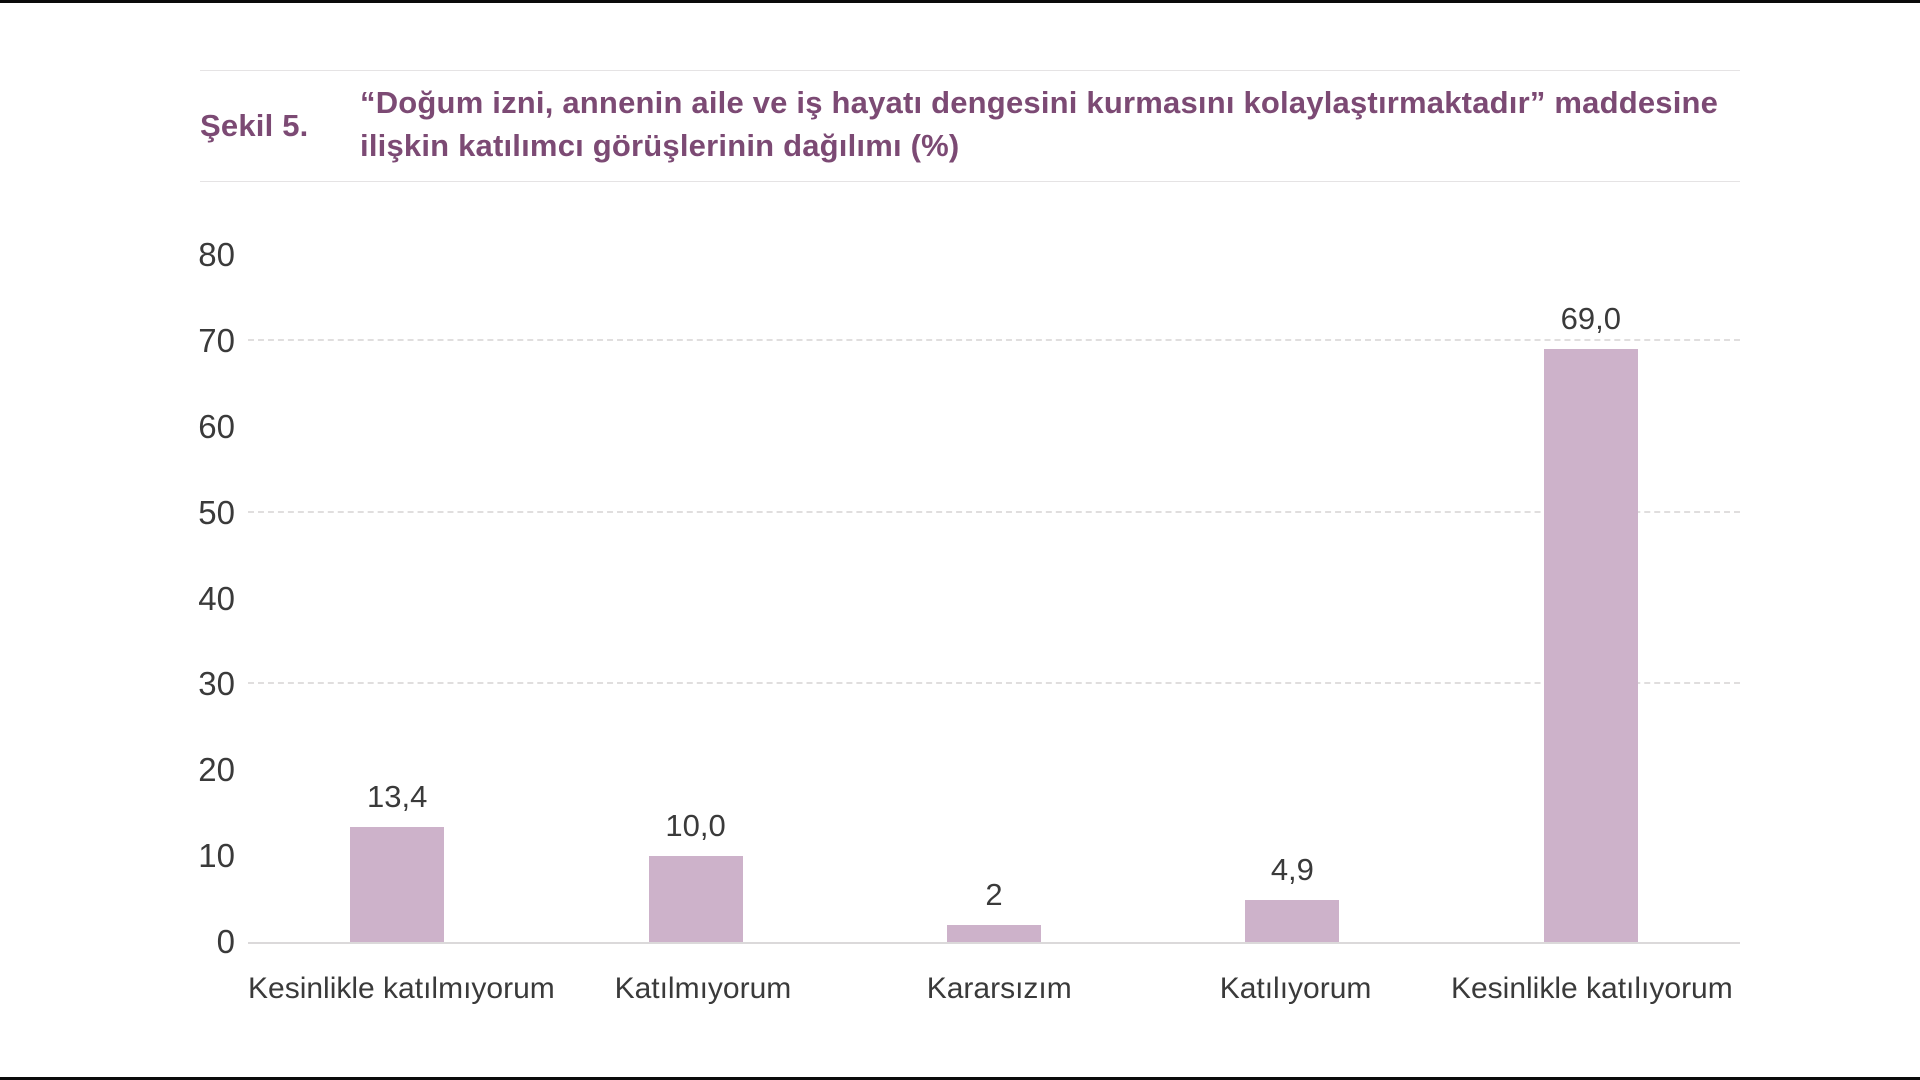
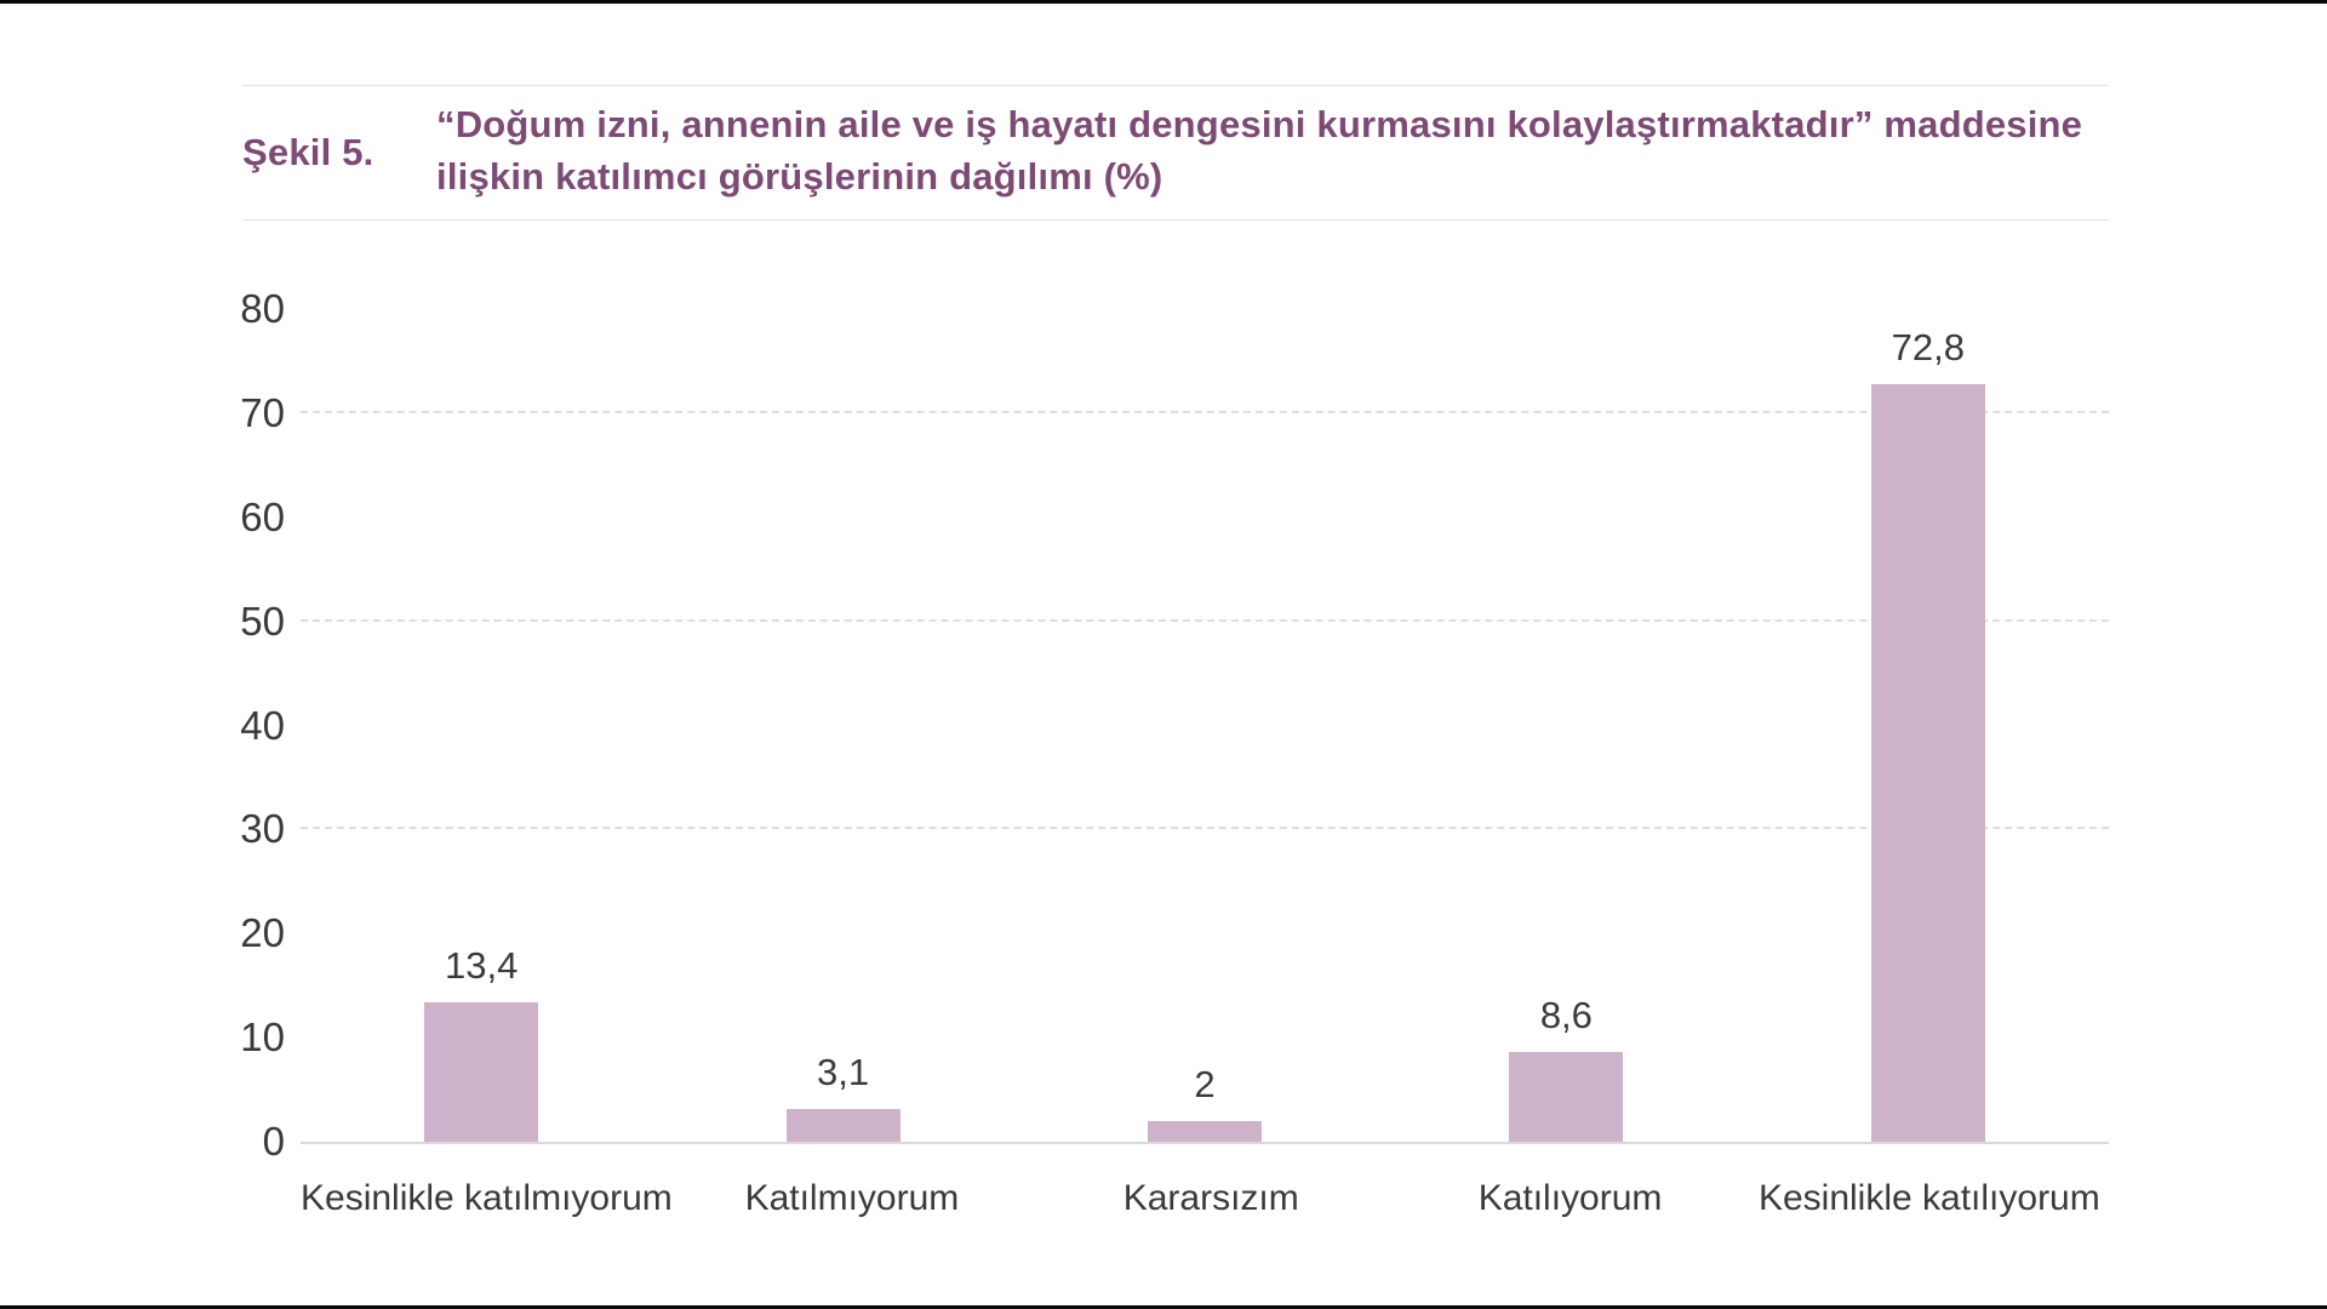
Katılmıyorum: 10,0 -> 3,1
Katılıyorum: 4,9 -> 8,6
Kesinlikle katılıyorum: 69,0 -> 72,8
